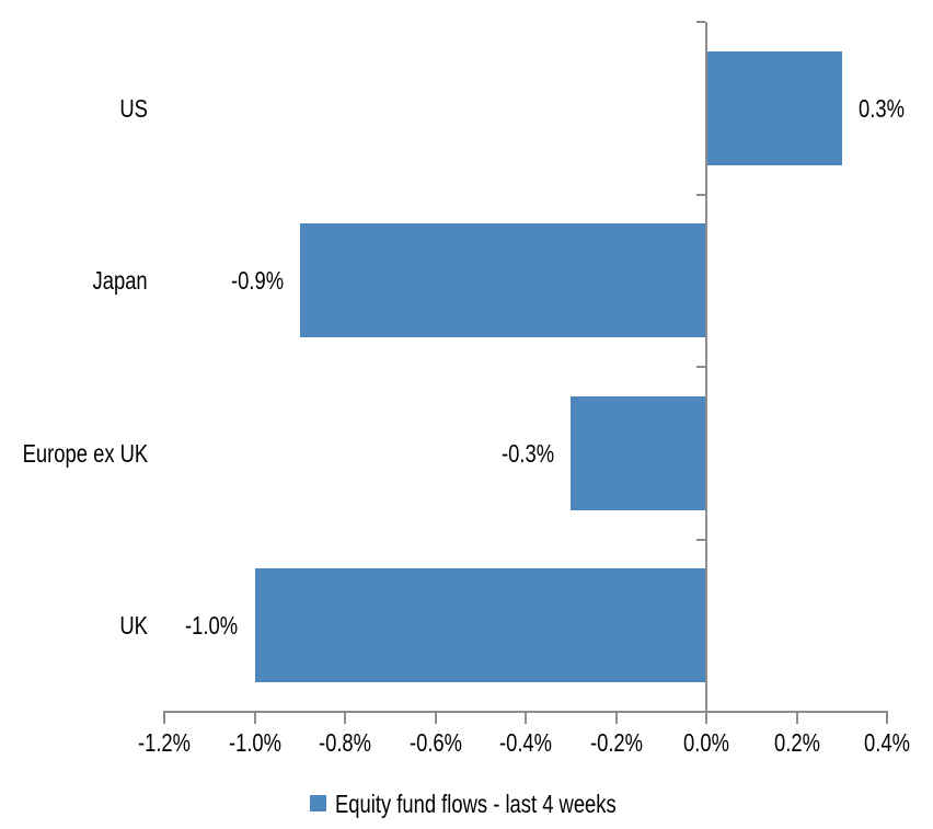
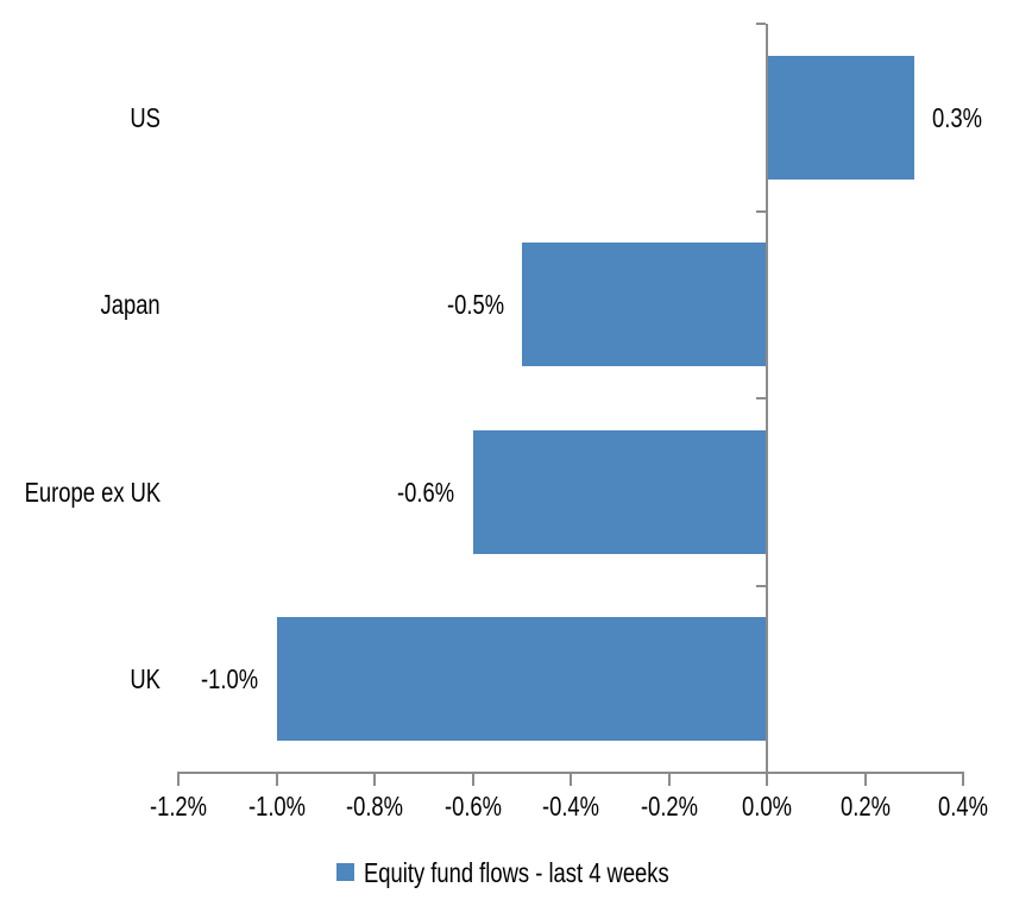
Japan: -0.9% -> -0.5%
Europe ex UK: -0.3% -> -0.6%
